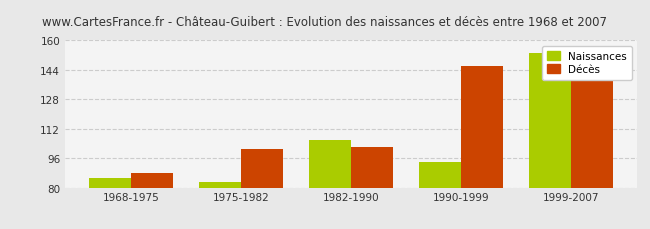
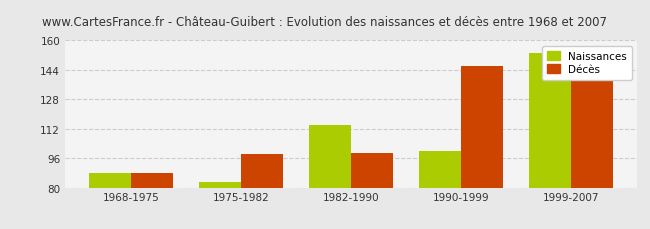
Naissances/1968-1975: 85 -> 88
Décès/1975-1982: 101 -> 98
Naissances/1982-1990: 106 -> 114
Décès/1982-1990: 102 -> 99
Naissances/1990-1999: 94 -> 100
